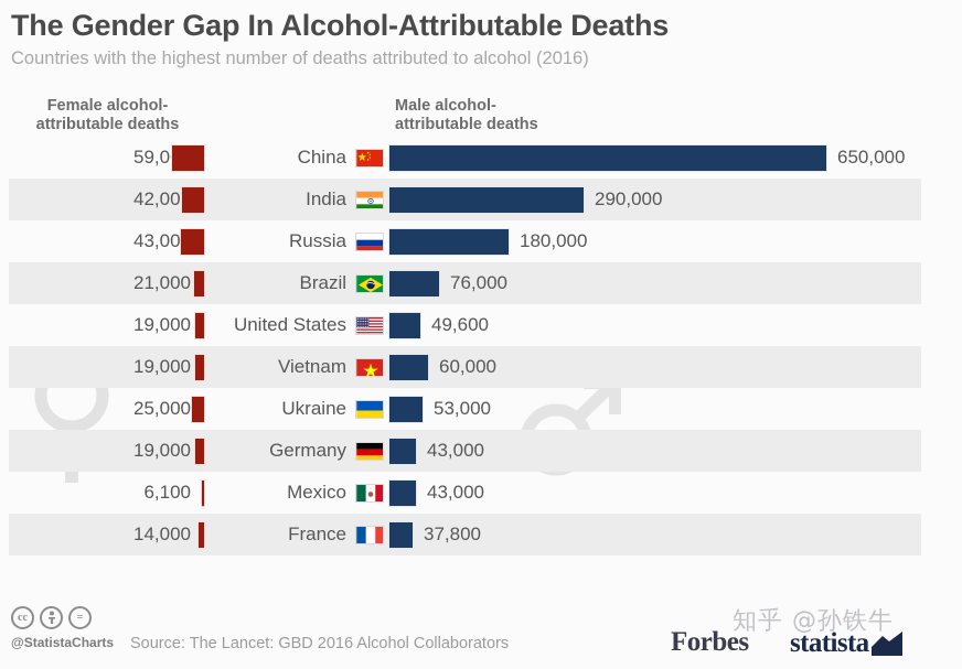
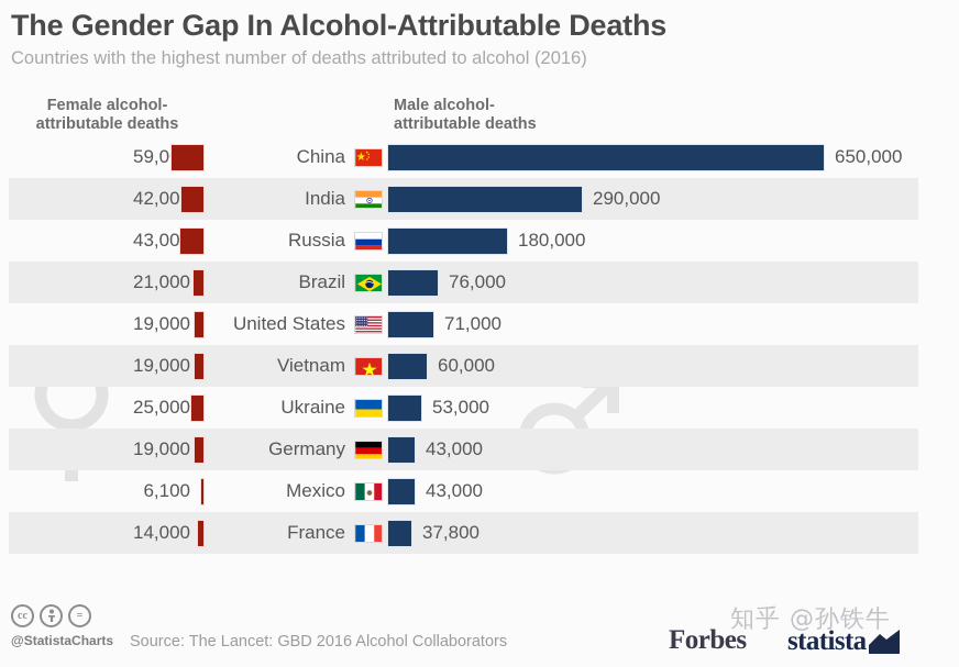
Male alcohol-attributable deaths/United States: 49,600 -> 71,000
